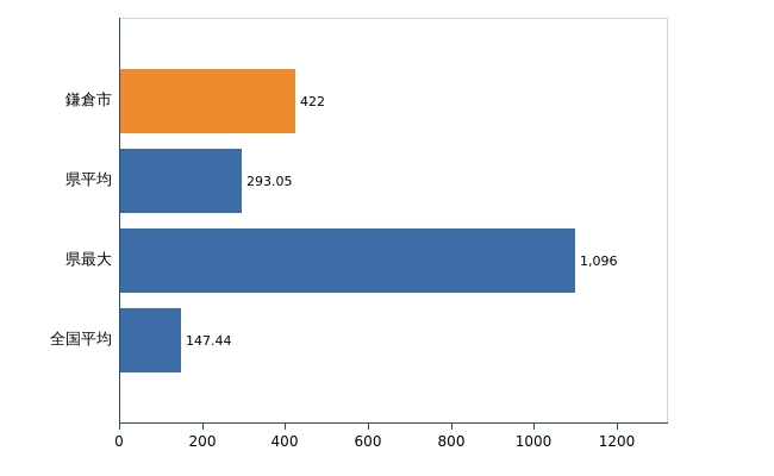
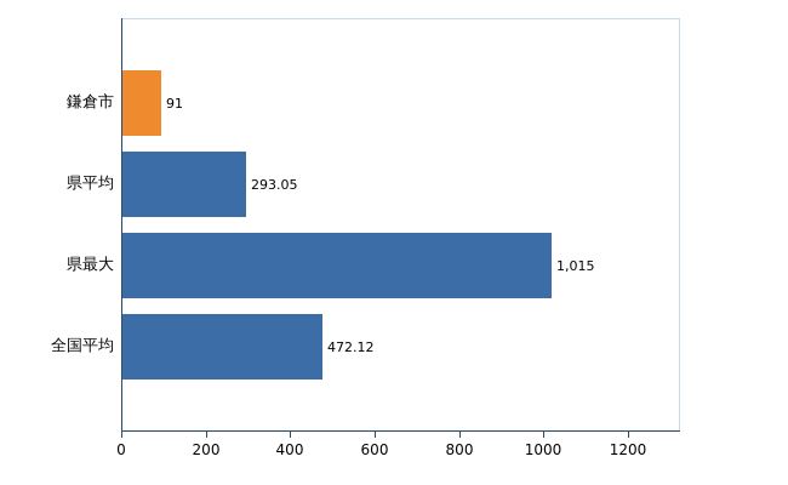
鎌倉市: 422 -> 91
県最大: 1,096 -> 1,015
全国平均: 147.44 -> 472.12
